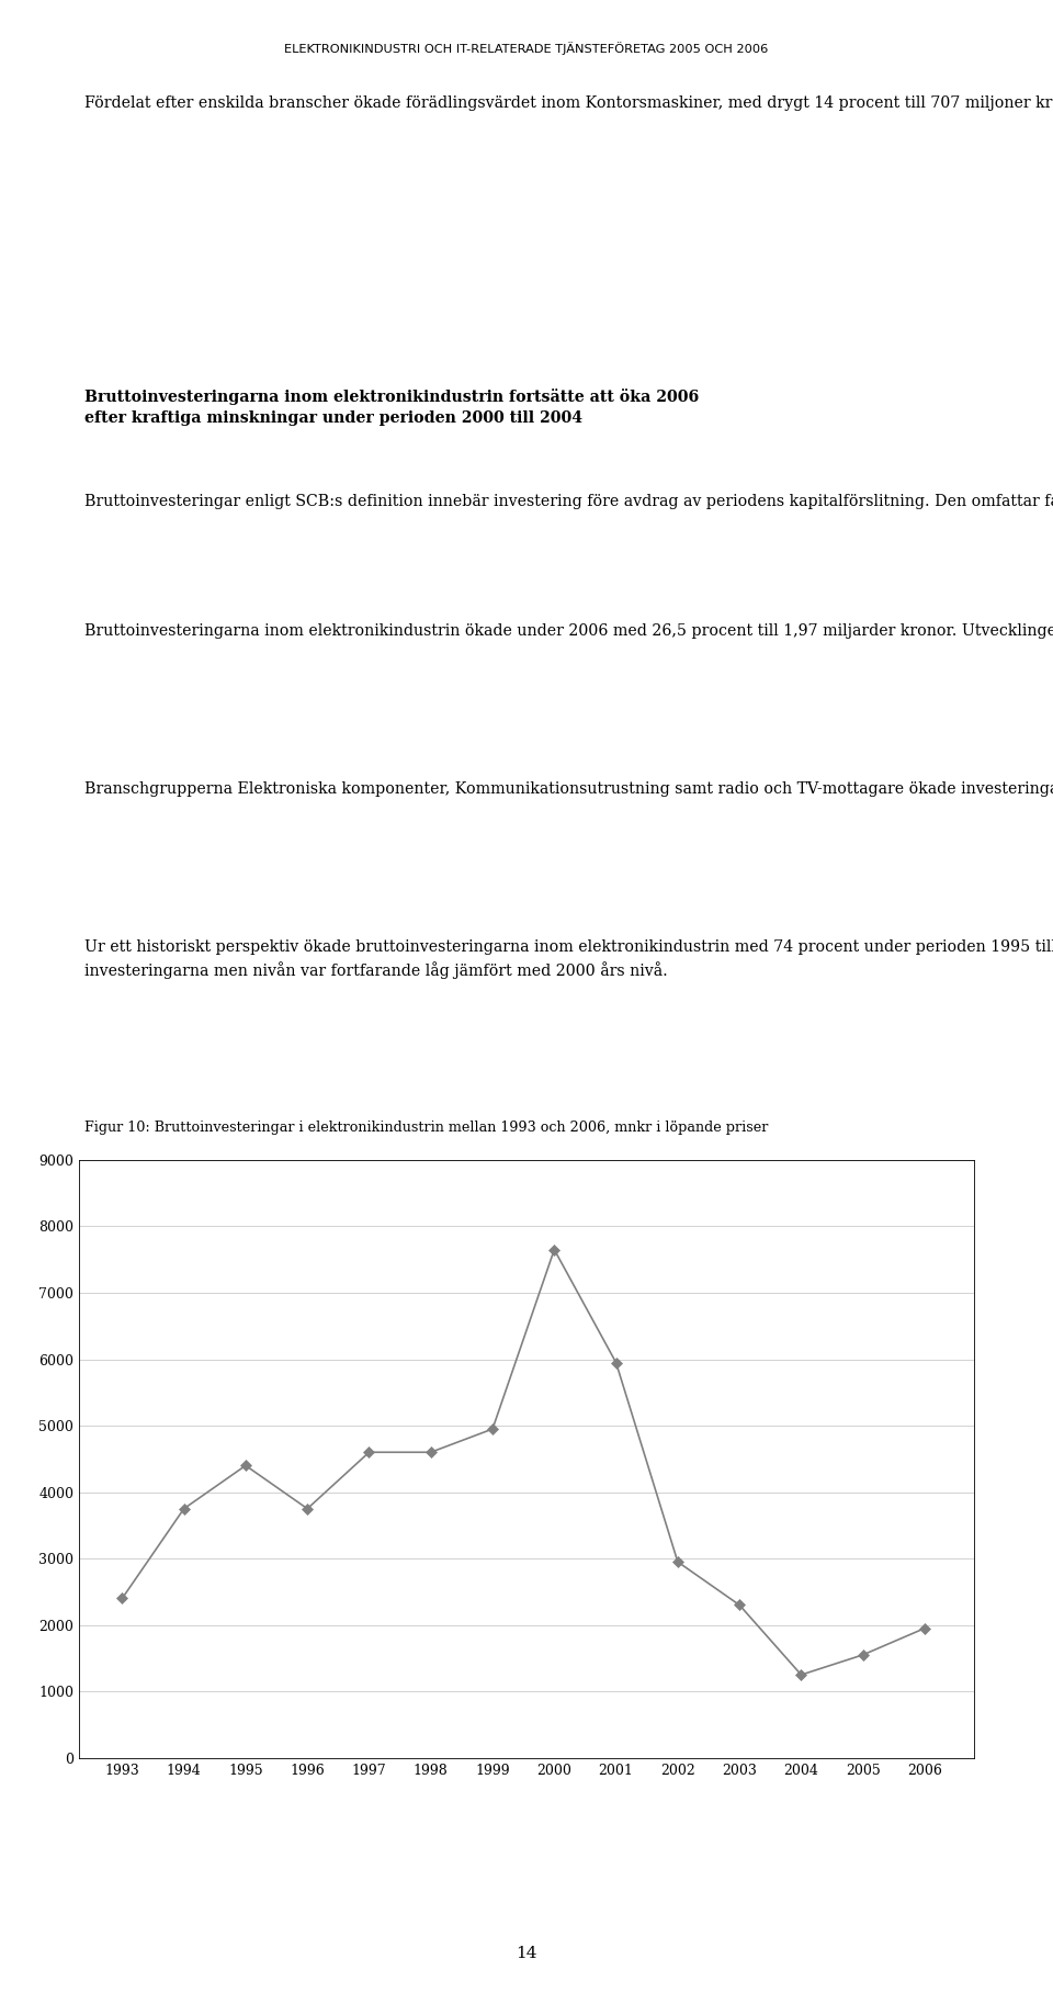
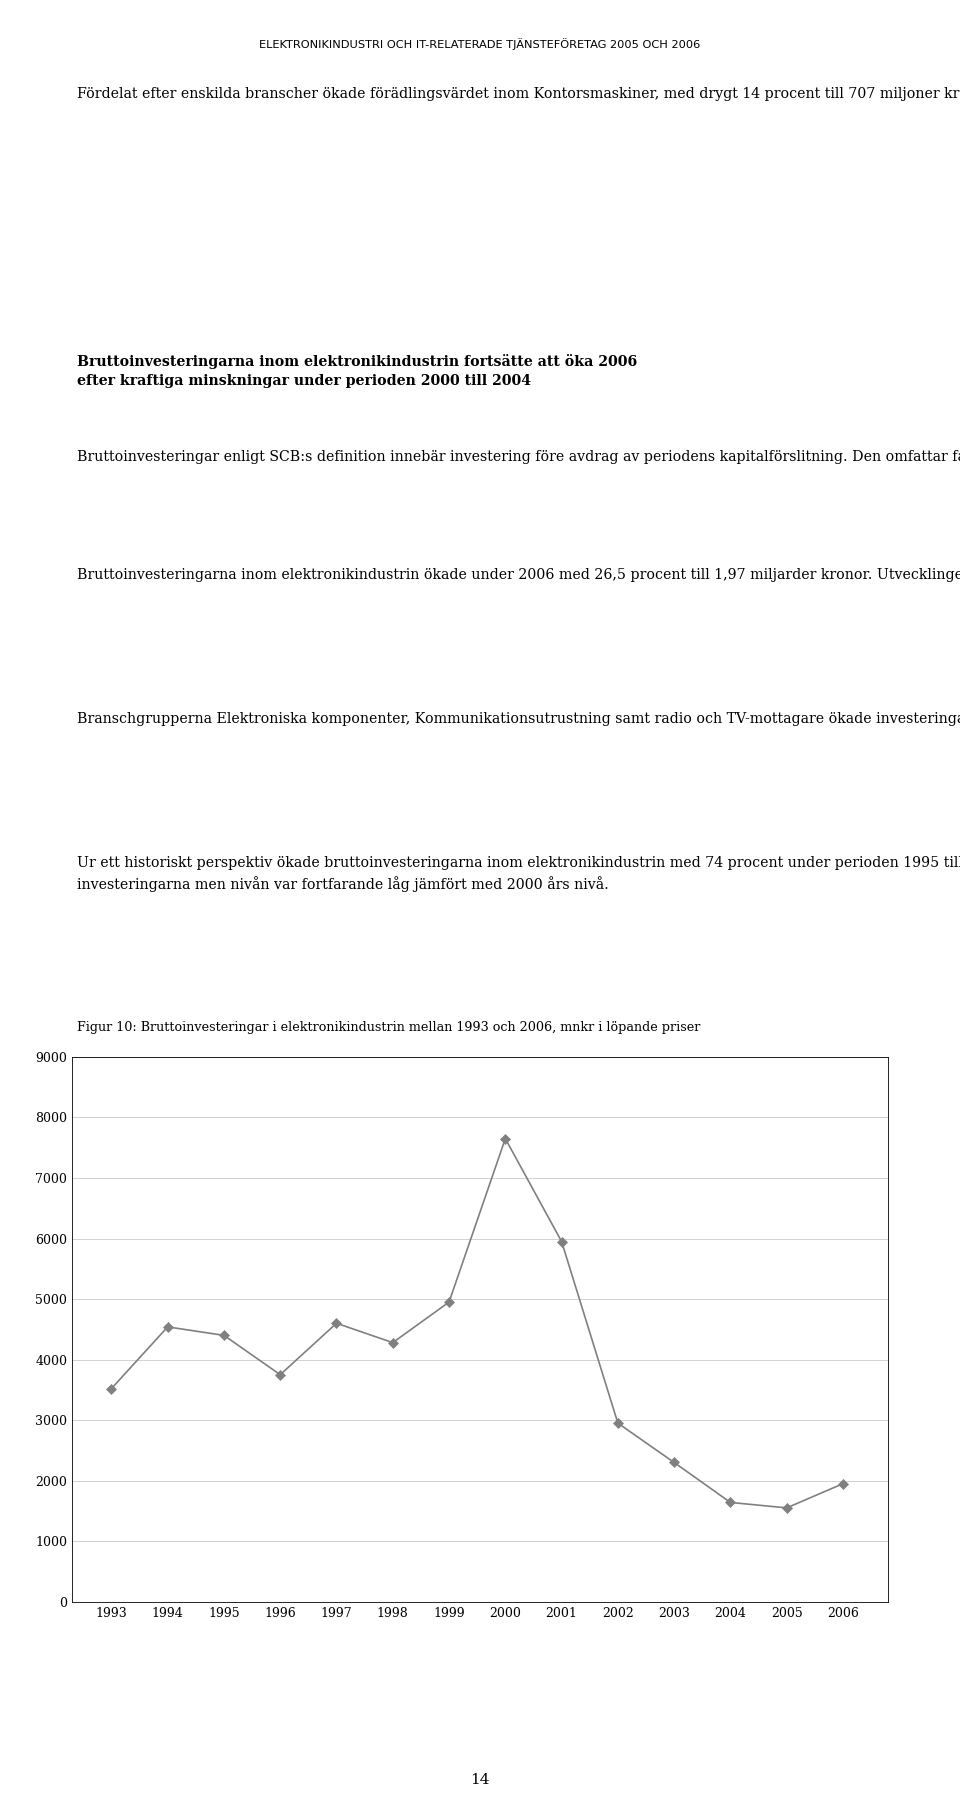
1993: 2400 -> 3520
1994: 3750 -> 4540
1998: 4600 -> 4280
2004: 1250 -> 1640
